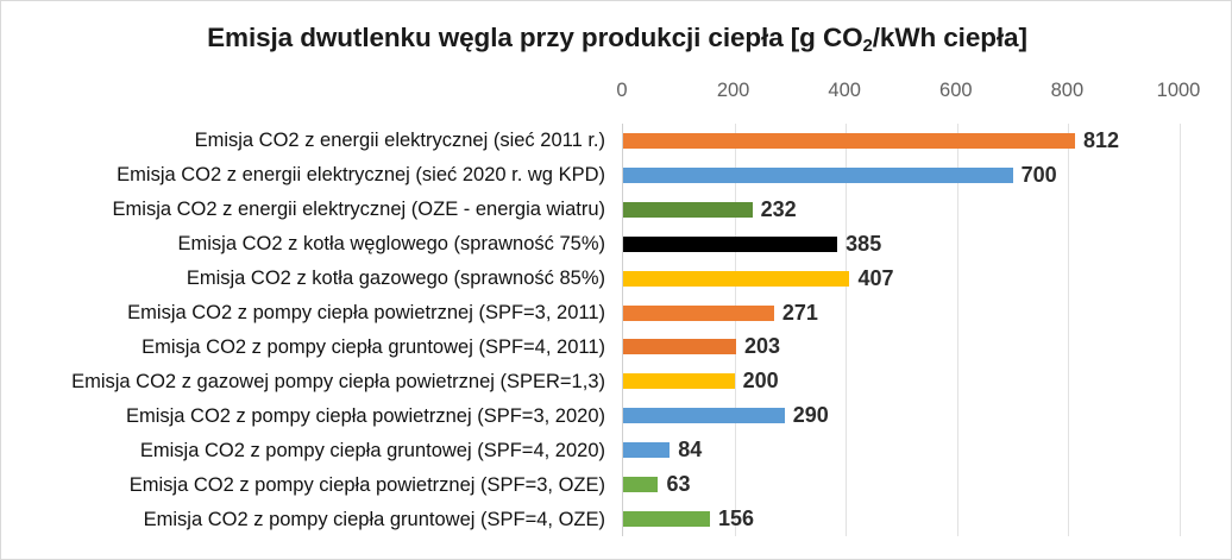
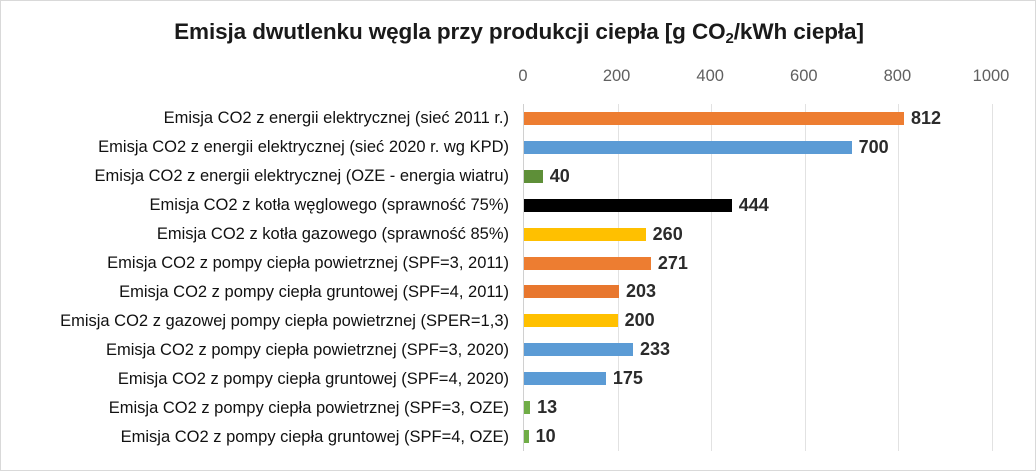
Emisja CO2 z energii elektrycznej (OZE - energia wiatru): 232 -> 40
Emisja CO2 z kotła węglowego (sprawność 75%): 385 -> 444
Emisja CO2 z kotła gazowego (sprawność 85%): 407 -> 260
Emisja CO2 z pompy ciepła powietrznej (SPF=3, 2020): 290 -> 233
Emisja CO2 z pompy ciepła gruntowej (SPF=4, 2020): 84 -> 175
Emisja CO2 z pompy ciepła powietrznej (SPF=3, OZE): 63 -> 13
Emisja CO2 z pompy ciepła gruntowej (SPF=4, OZE): 156 -> 10
